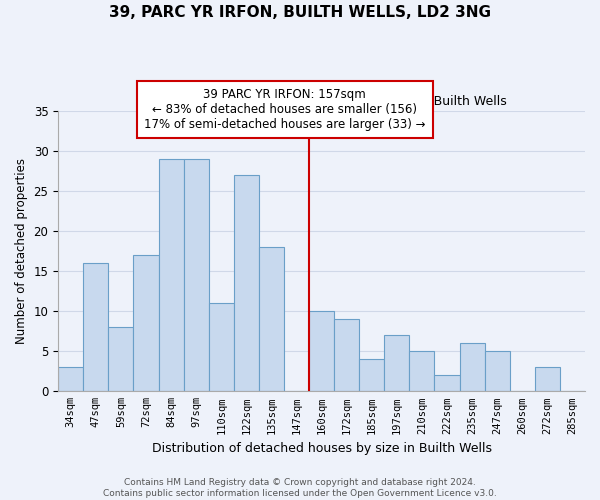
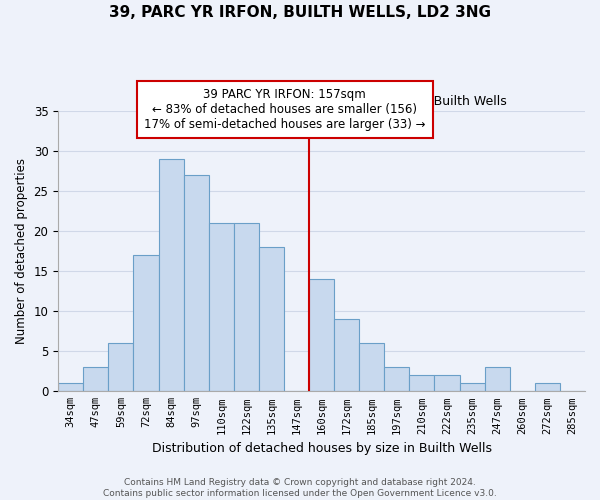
34sqm: 3 -> 1
47sqm: 16 -> 3
59sqm: 8 -> 6
97sqm: 29 -> 27
110sqm: 11 -> 21
122sqm: 27 -> 21
160sqm: 10 -> 14
185sqm: 4 -> 6
197sqm: 7 -> 3
210sqm: 5 -> 2
235sqm: 6 -> 1
247sqm: 5 -> 3
272sqm: 3 -> 1
